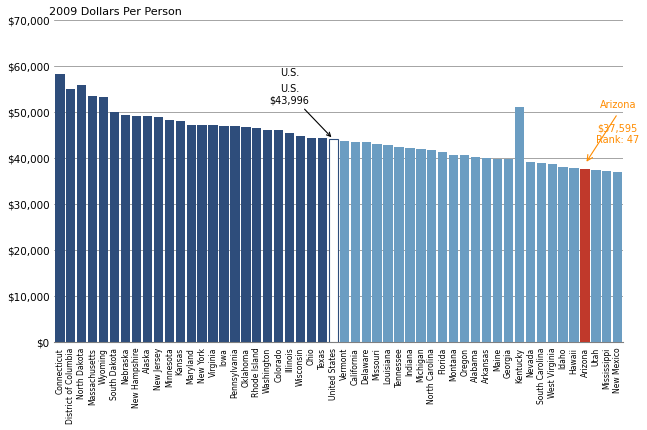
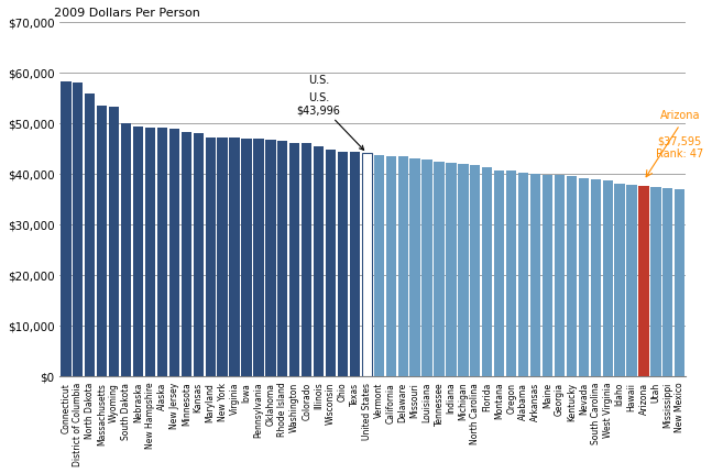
District of Columbia: $55,000 -> $57,900
Kentucky: $51,000 -> $39,400
